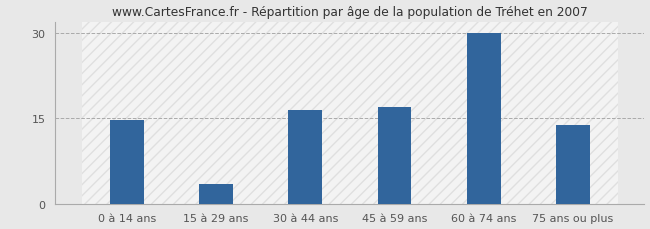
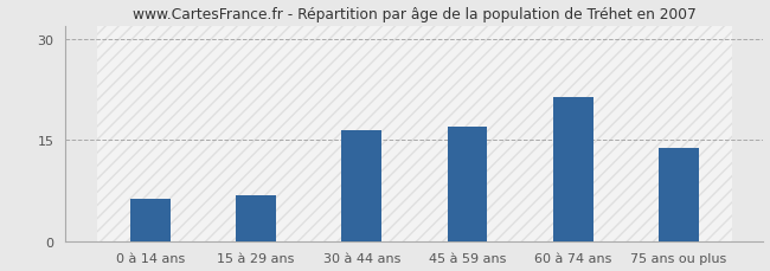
0 à 14 ans: 14.7 -> 6.2
15 à 29 ans: 3.5 -> 6.8
60 à 74 ans: 30.0 -> 21.4
